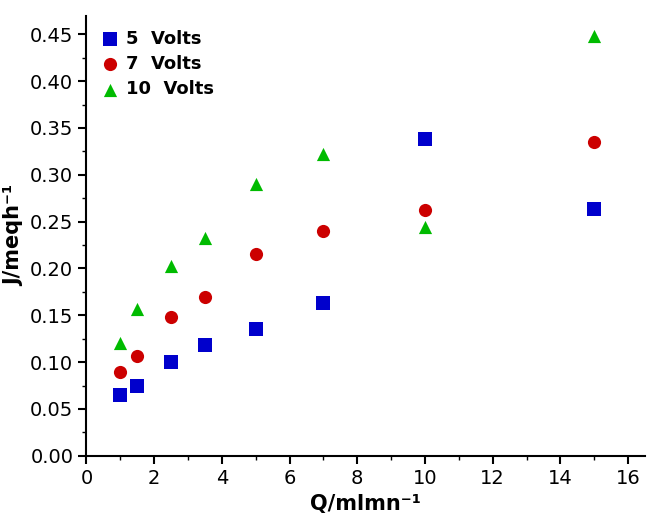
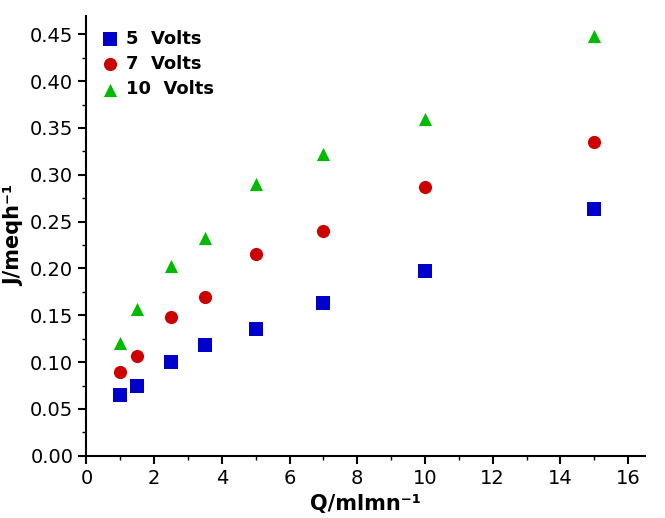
5 Volts/10: 0.338 -> 0.197
7 Volts/10: 0.262 -> 0.287
10 Volts/10: 0.244 -> 0.360
